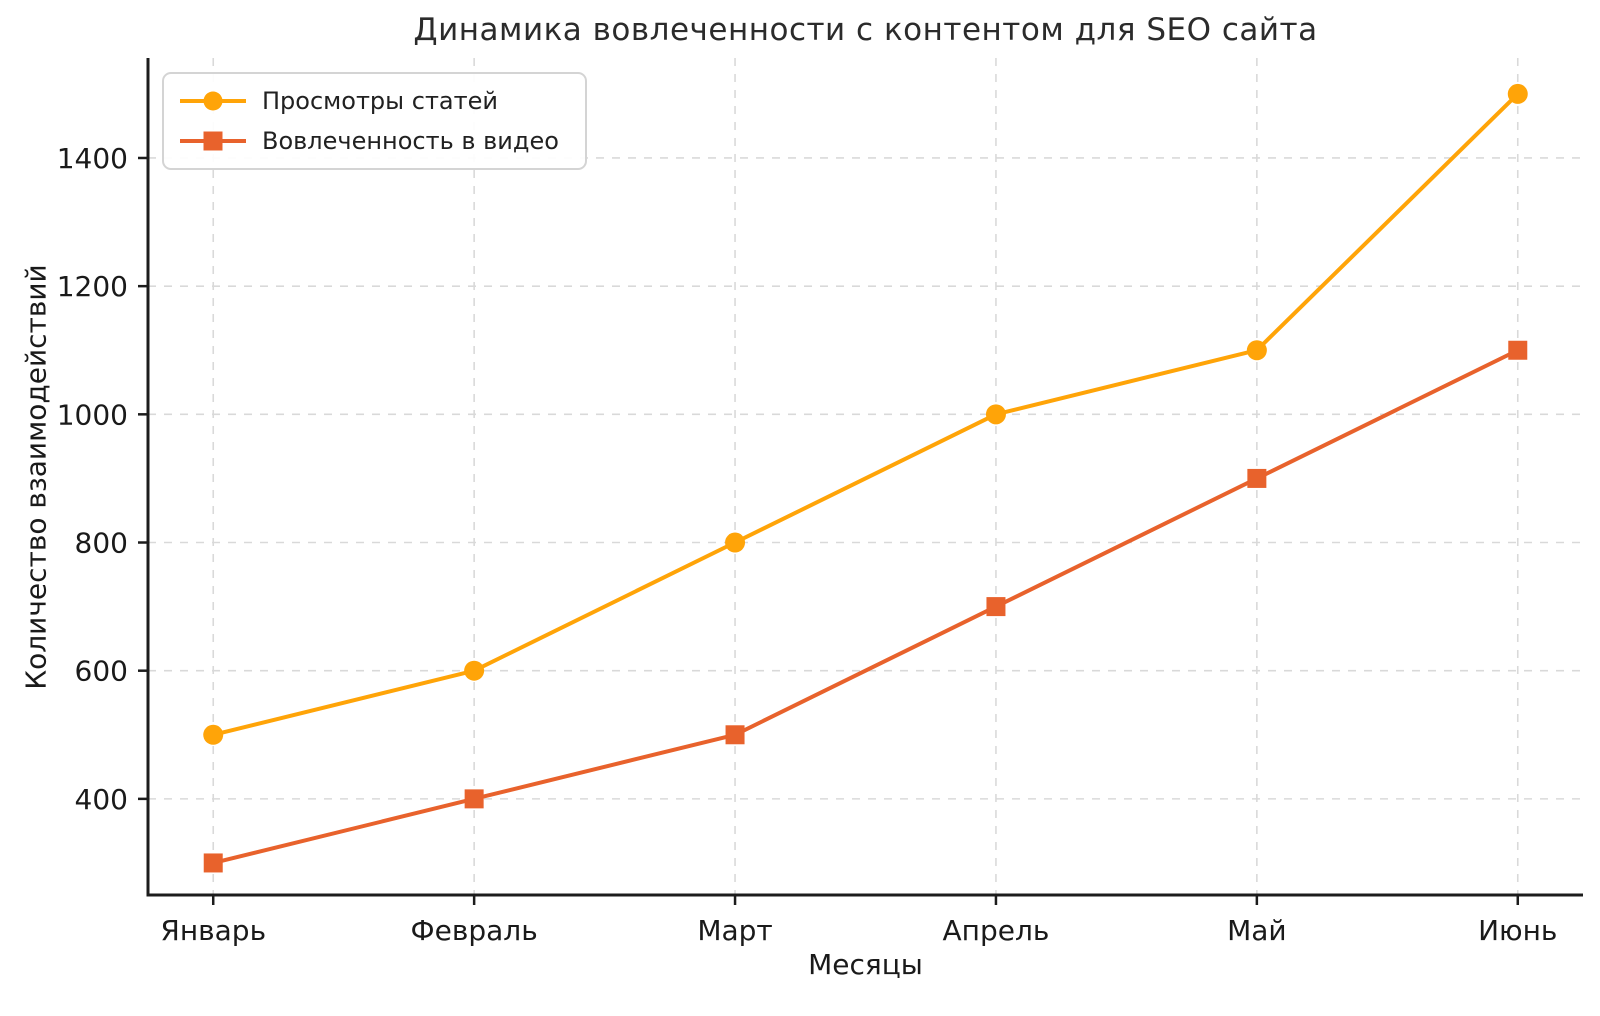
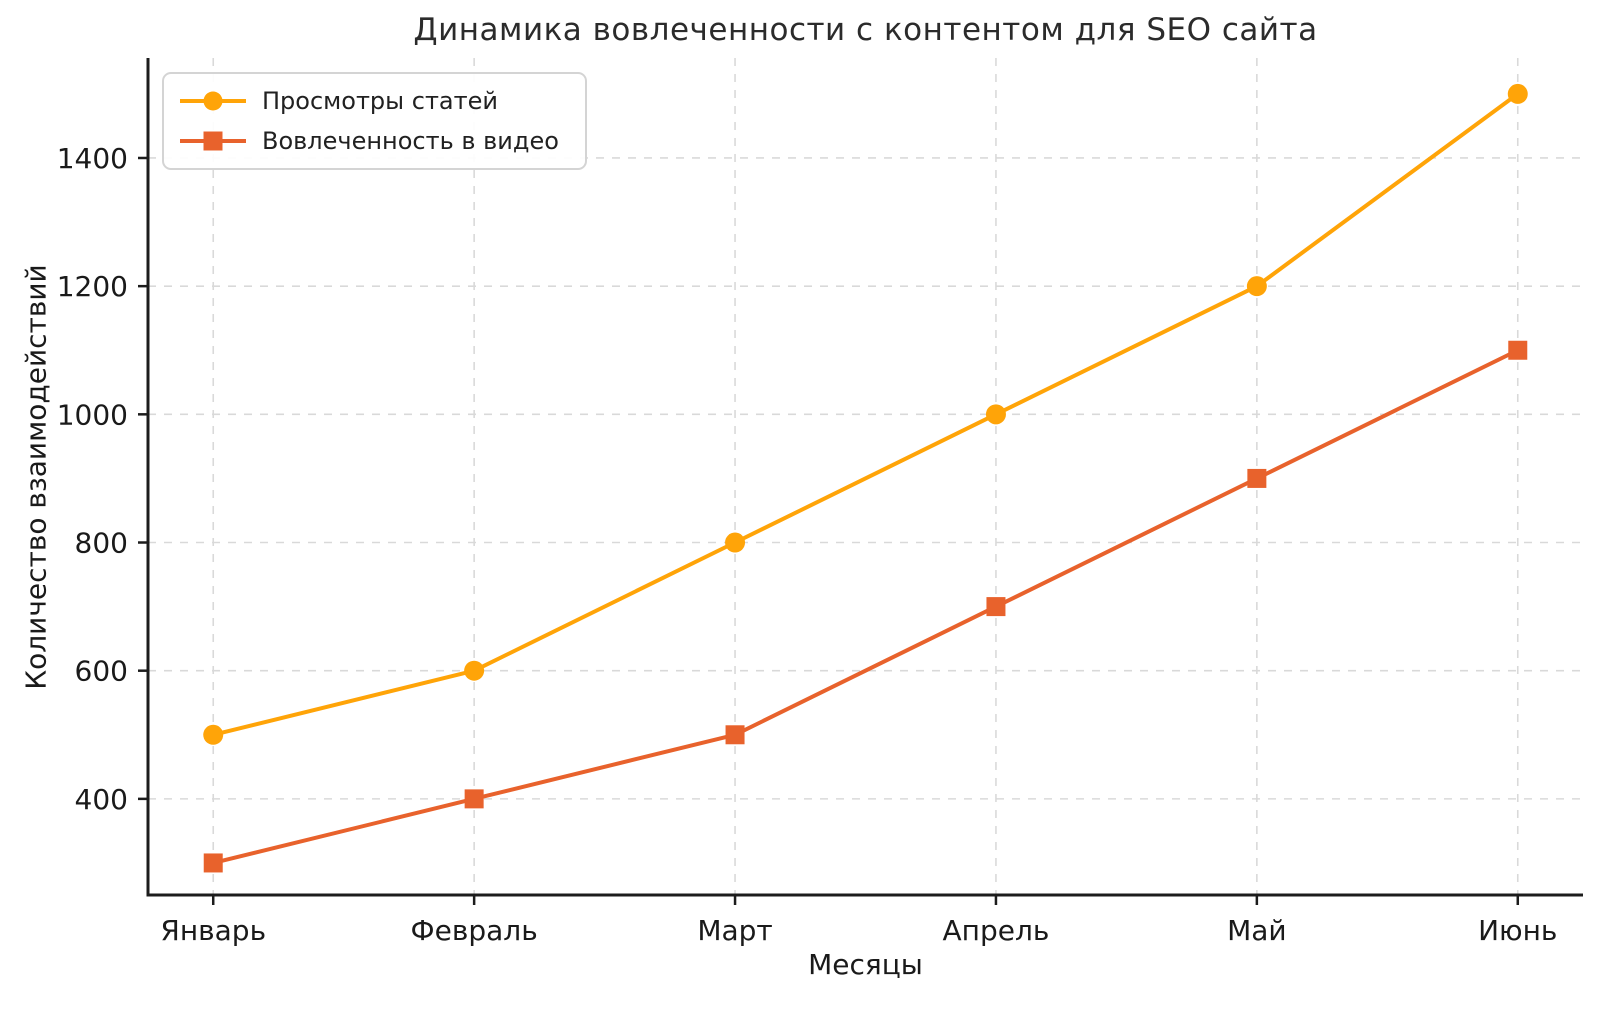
Просмотры статей/Май: 1100 -> 1200
